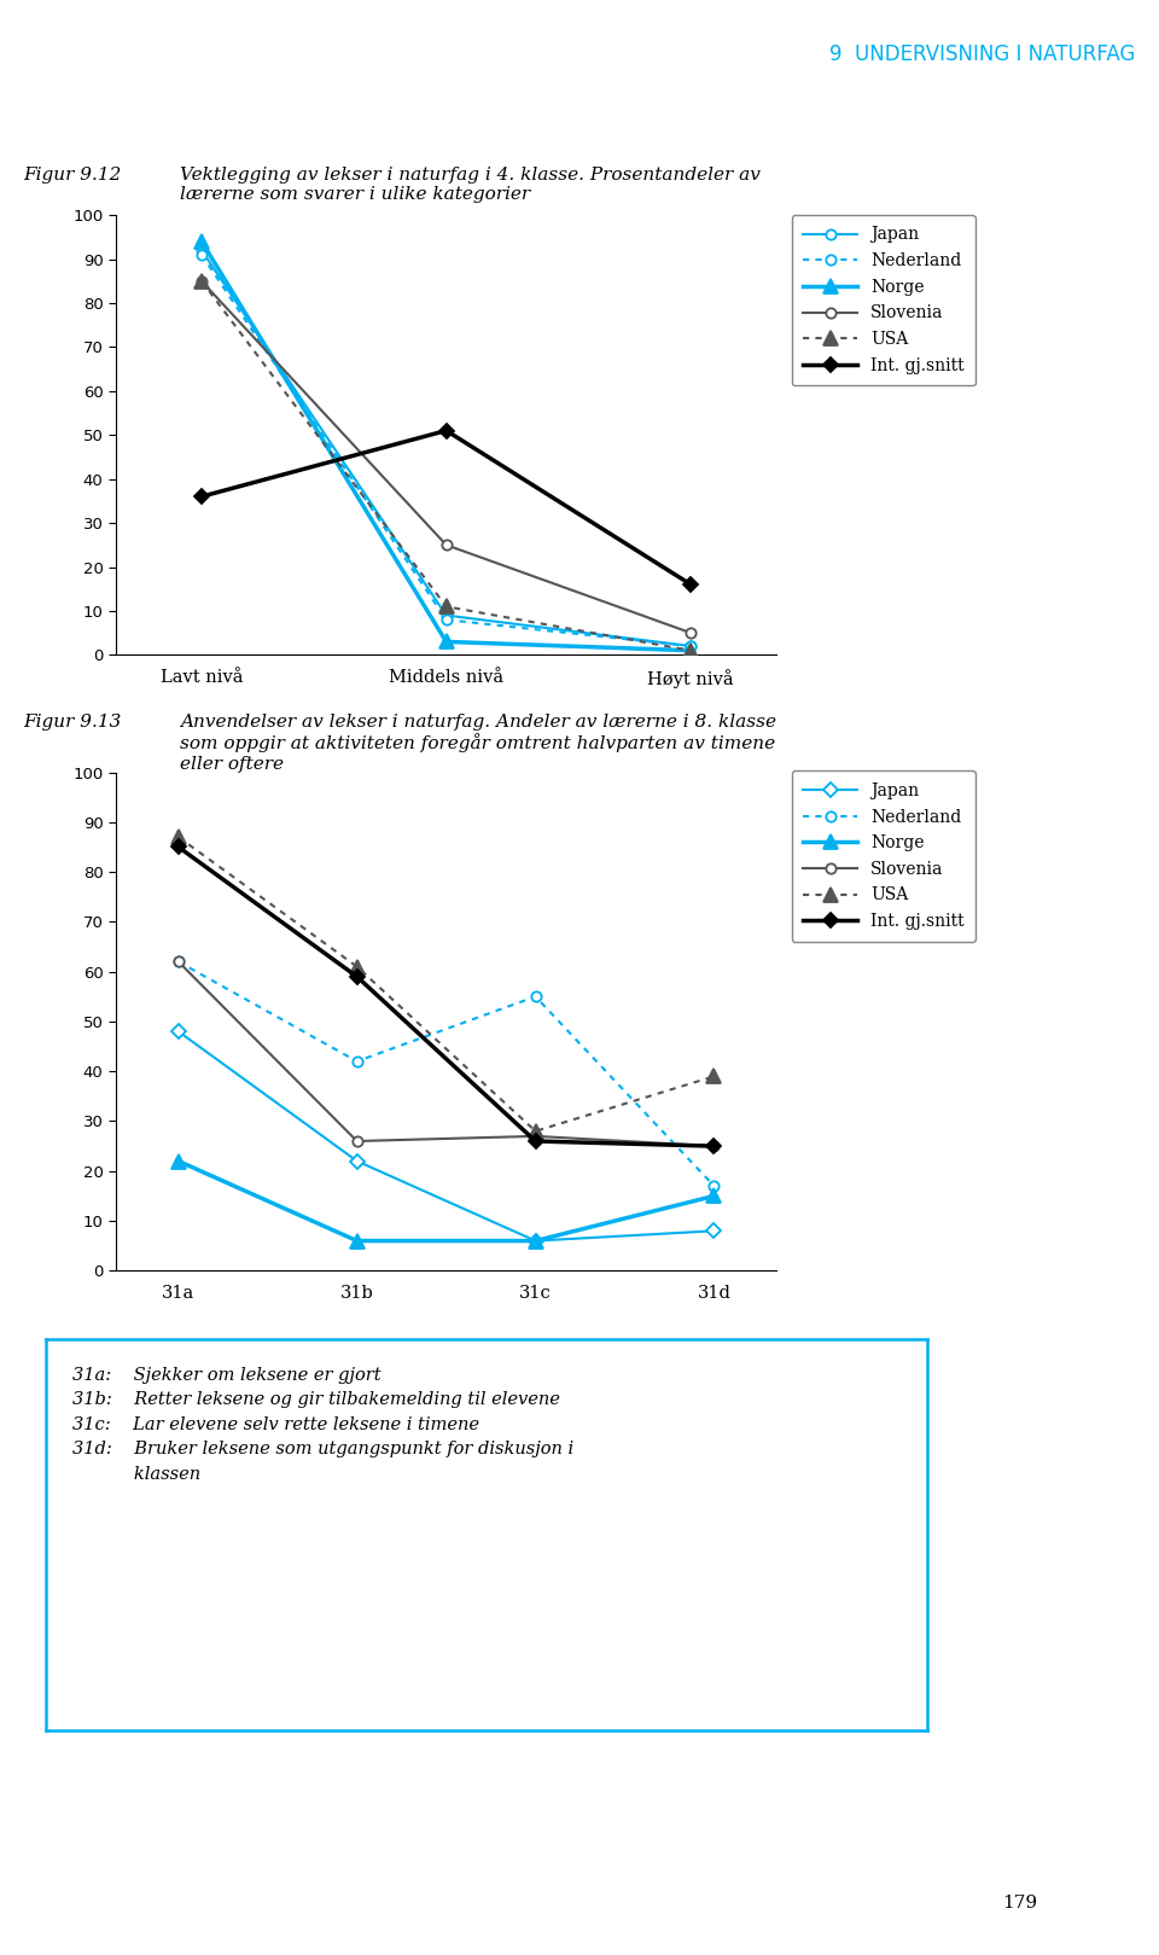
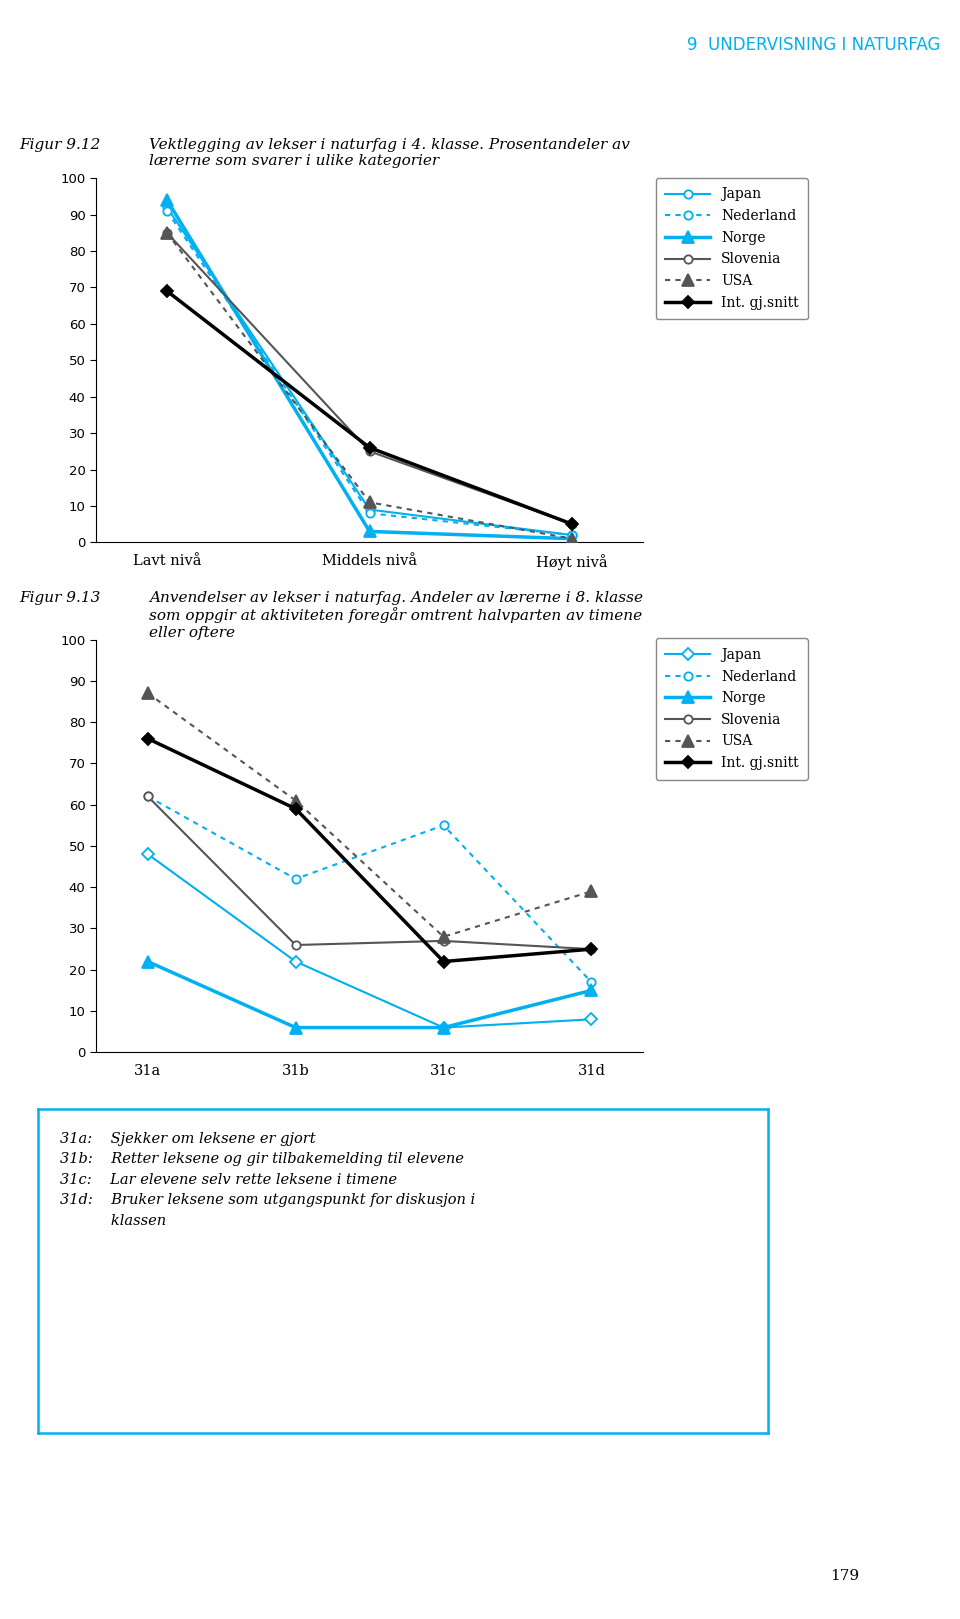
Int. gj.snitt/Lavt nivå: 36 -> 69
Int. gj.snitt/Middels nivå: 51 -> 26
Int. gj.snitt/Høyt nivå: 16 -> 5
Int. gj.snitt/31a: 85 -> 76
Int. gj.snitt/31c: 26 -> 22
